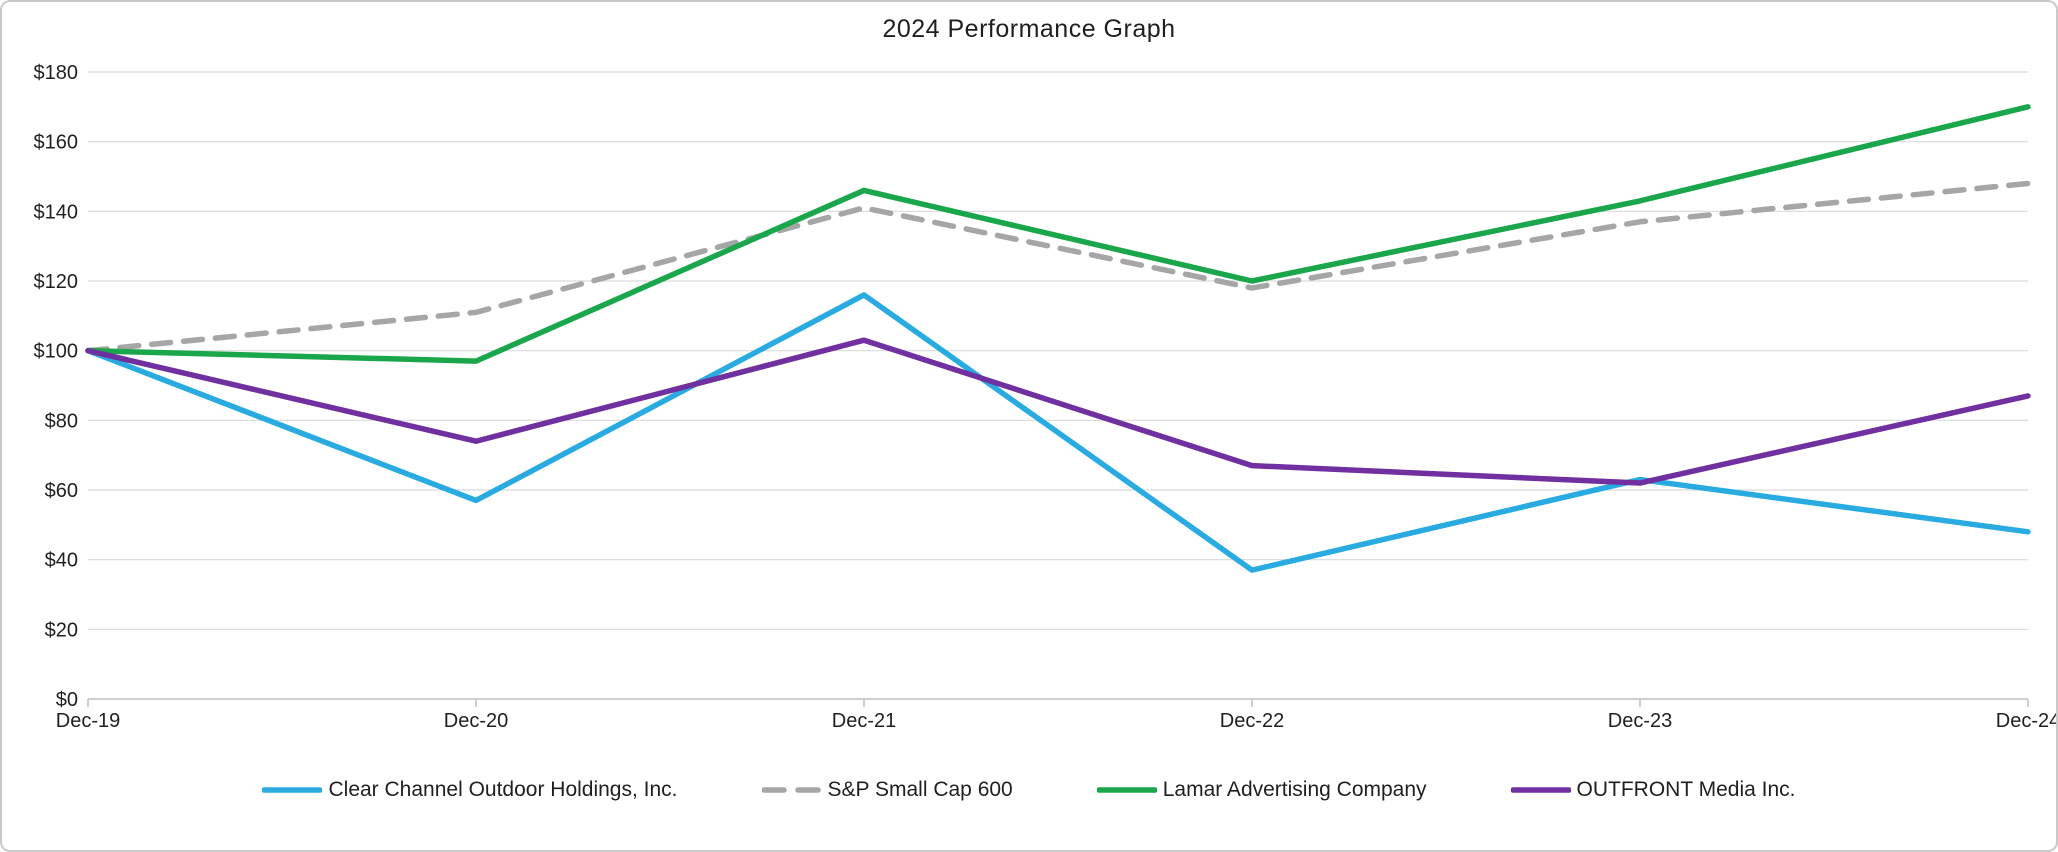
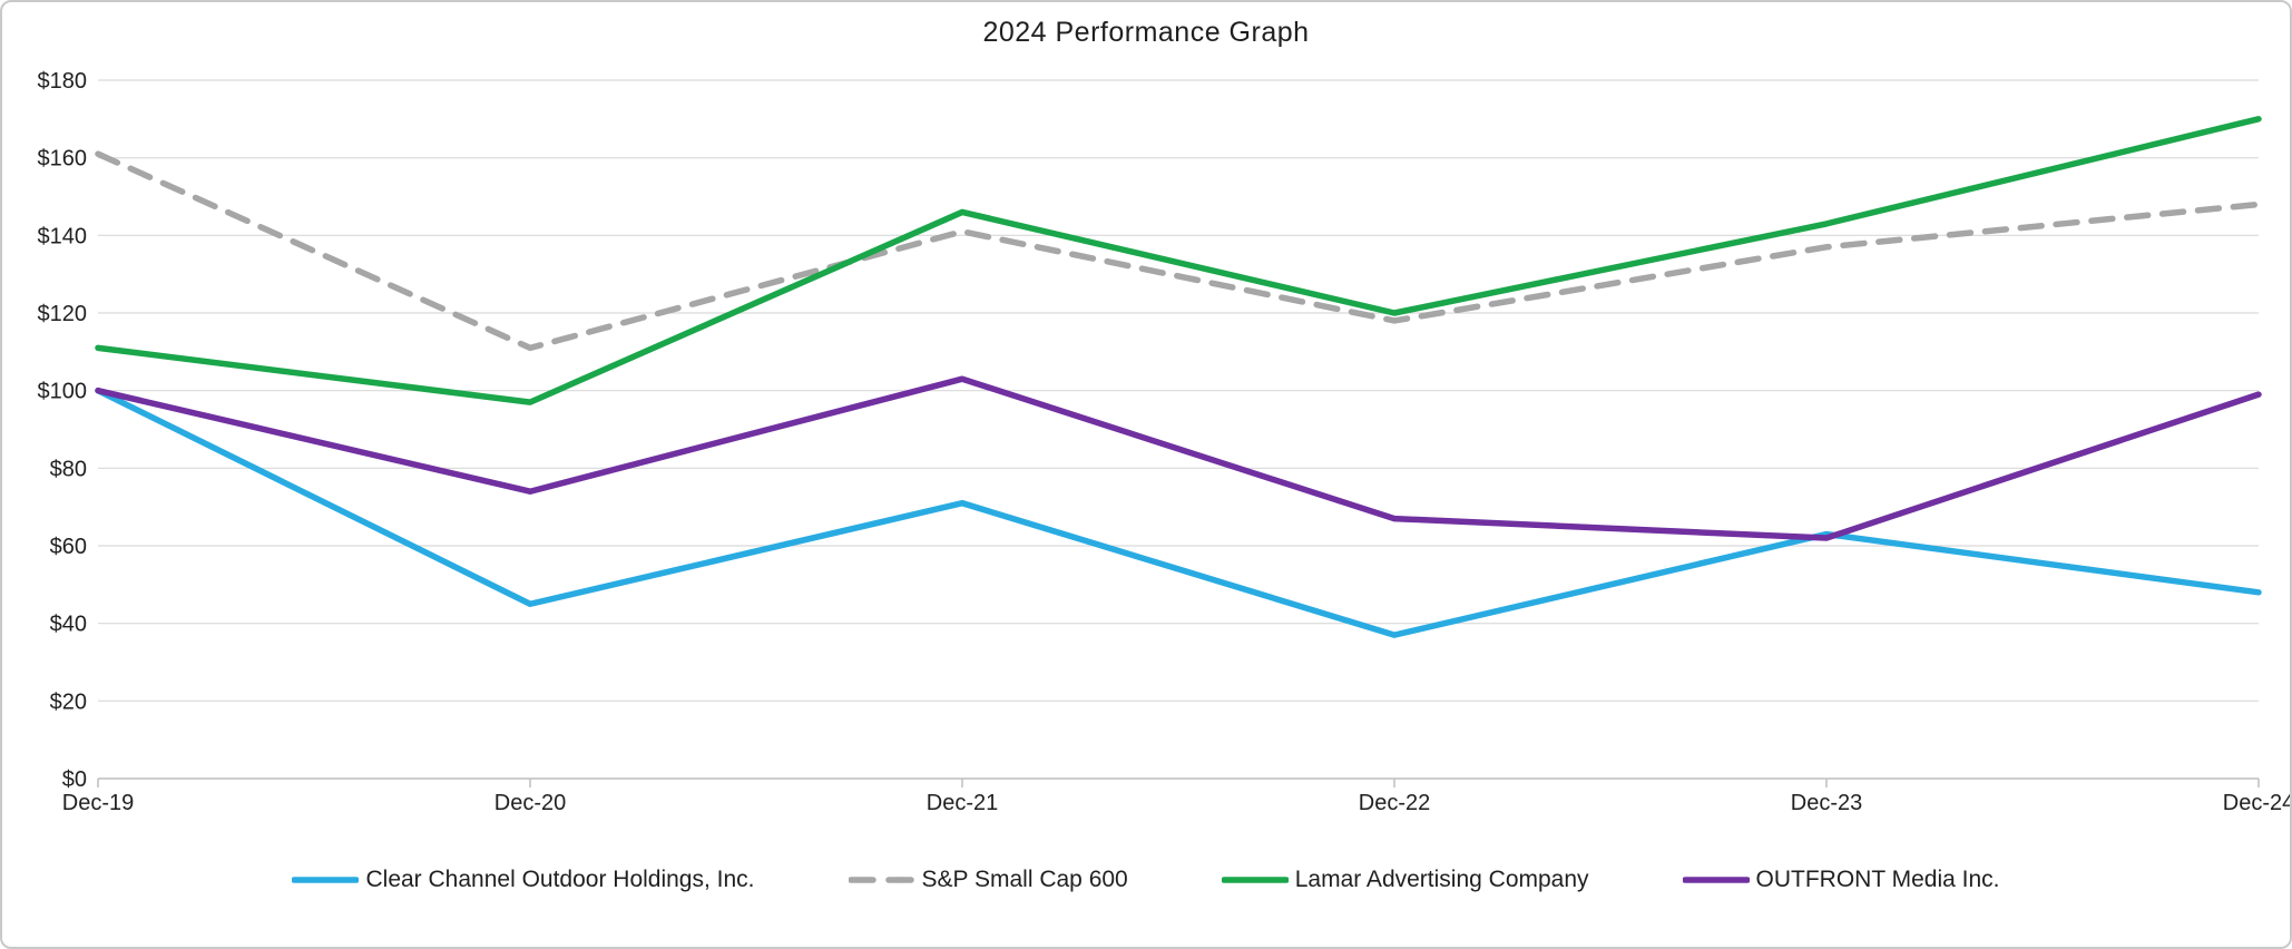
S&P Small Cap 600/Dec-19: $100 -> $161
Lamar Advertising Company/Dec-19: $100 -> $111
Clear Channel Outdoor Holdings, Inc./Dec-20: $57 -> $45
Clear Channel Outdoor Holdings, Inc./Dec-21: $116 -> $71
OUTFRONT Media Inc./Dec-24: $87 -> $99
